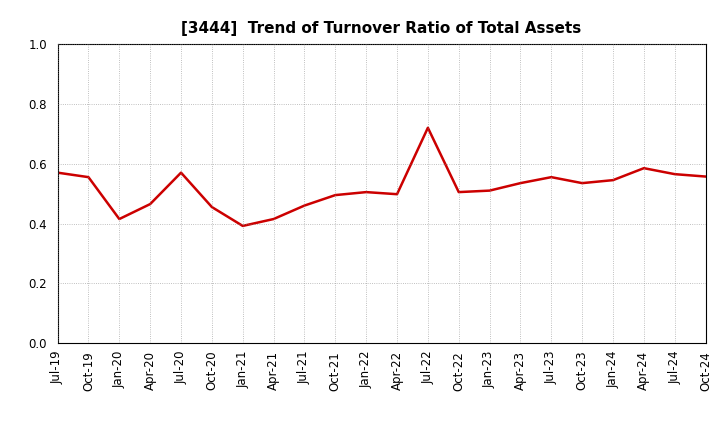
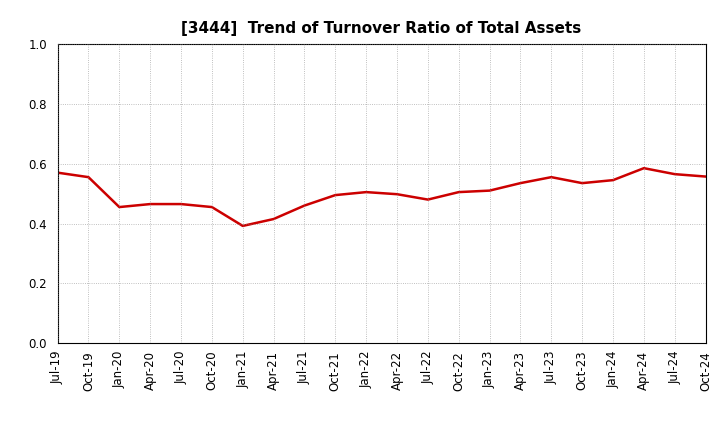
Jan-20: 0.415 -> 0.455
Jul-20: 0.570 -> 0.465
Jul-22: 0.720 -> 0.480
